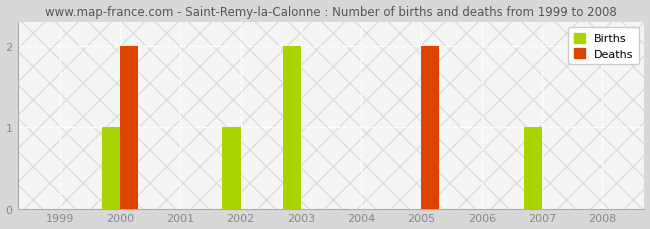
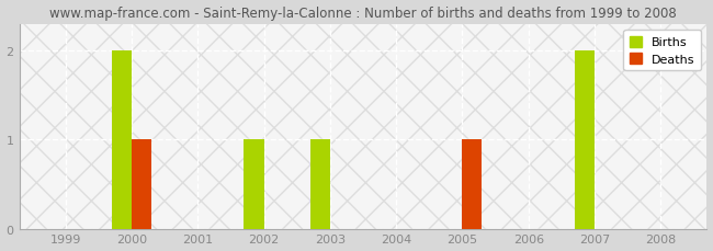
Births/2000: 1 -> 2
Deaths/2000: 2 -> 1
Births/2003: 2 -> 1
Deaths/2005: 2 -> 1
Births/2007: 1 -> 2
